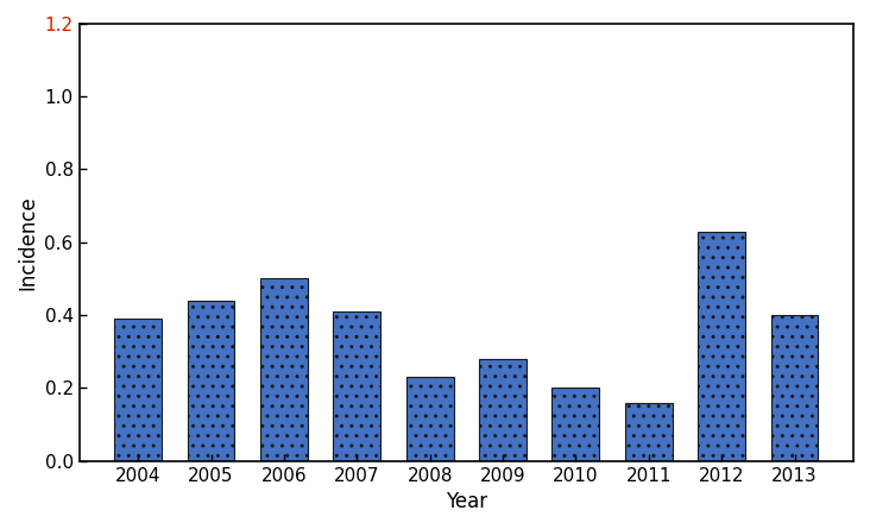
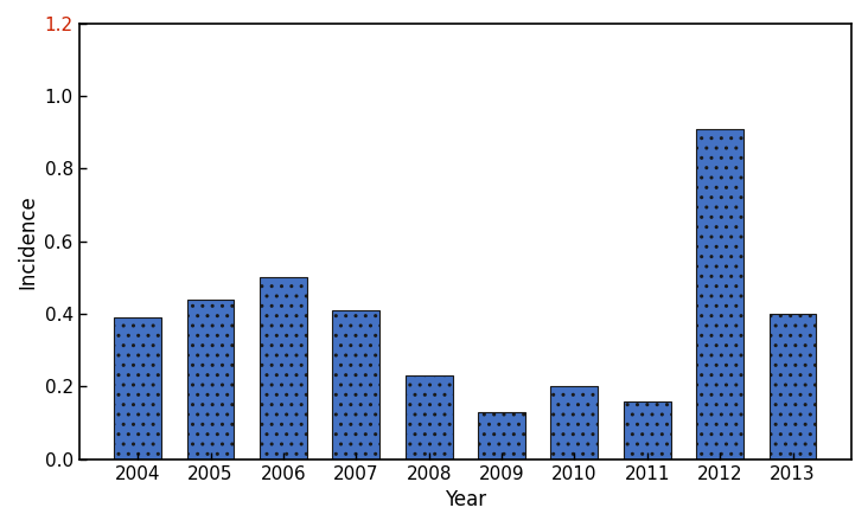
2009: 0.28 -> 0.13
2012: 0.63 -> 0.91
